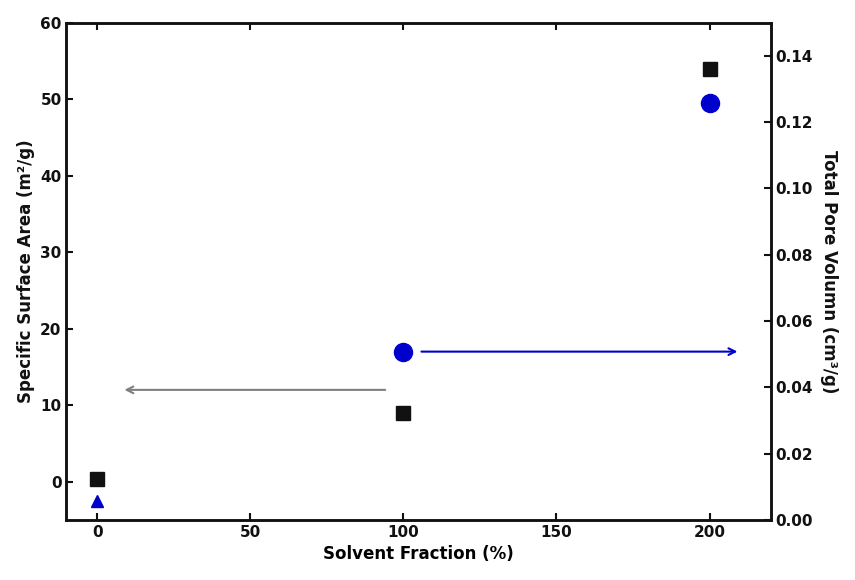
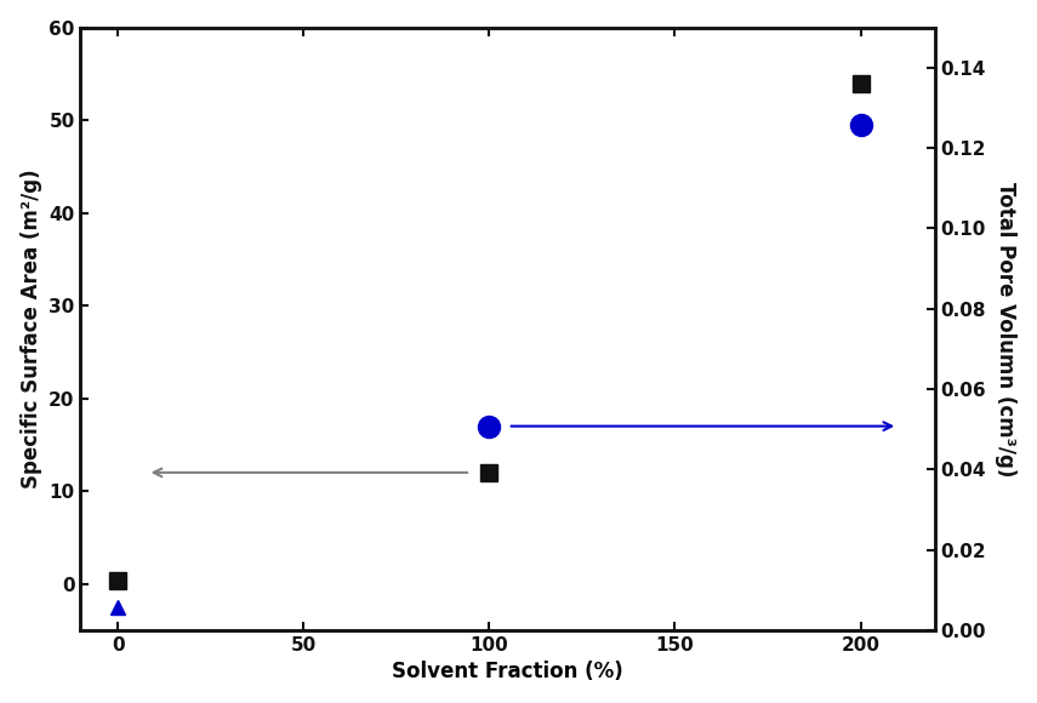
100: 9.0 -> 12.0
